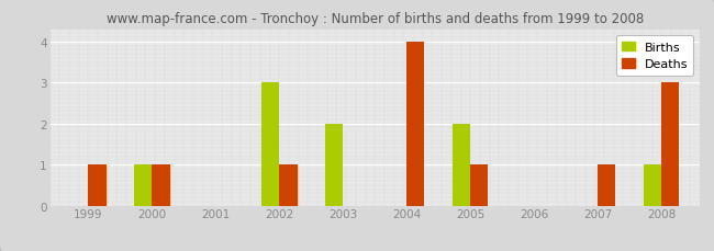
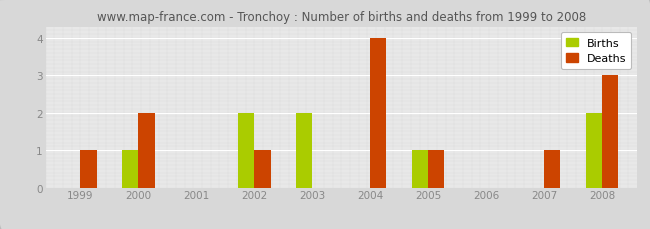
Deaths/2000: 1 -> 2
Births/2002: 3 -> 2
Births/2005: 2 -> 1
Births/2008: 1 -> 2
